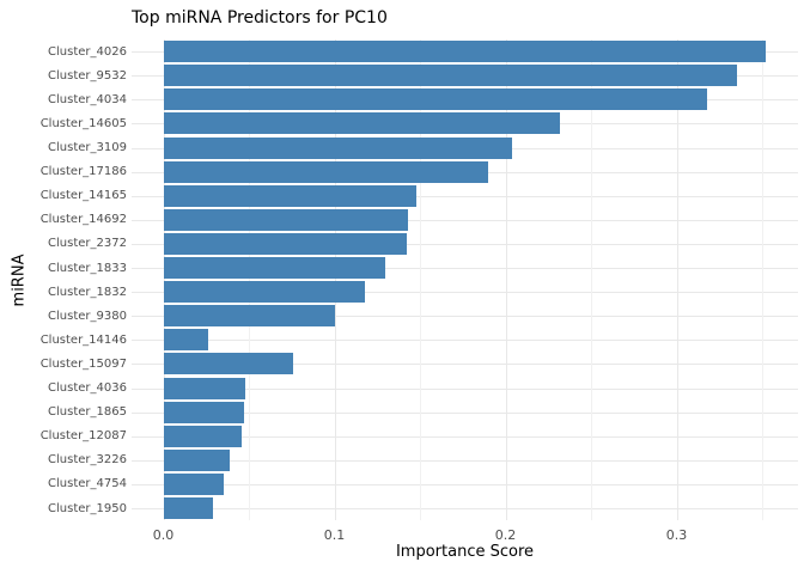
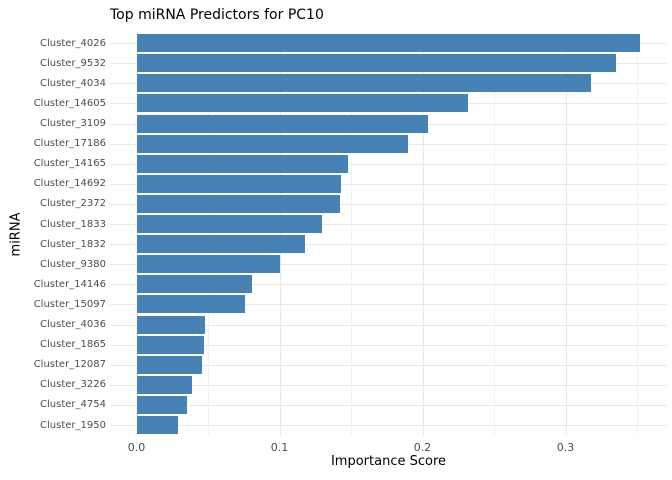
Cluster_14146: 0.026 -> 0.081
